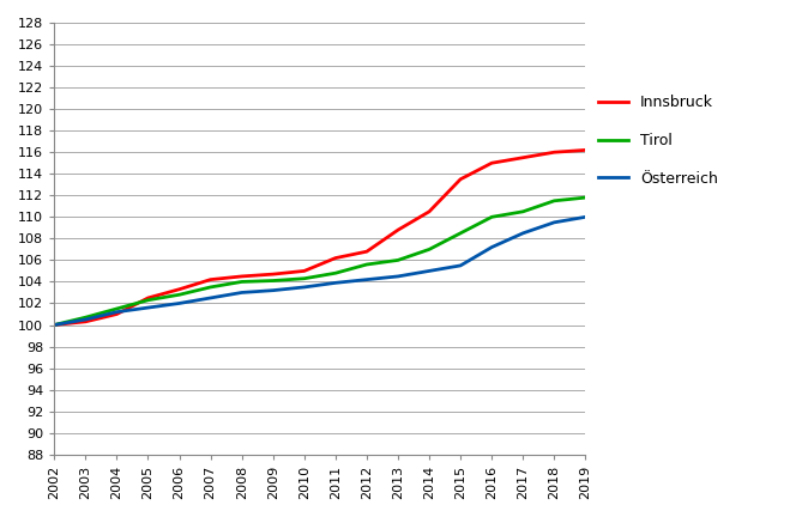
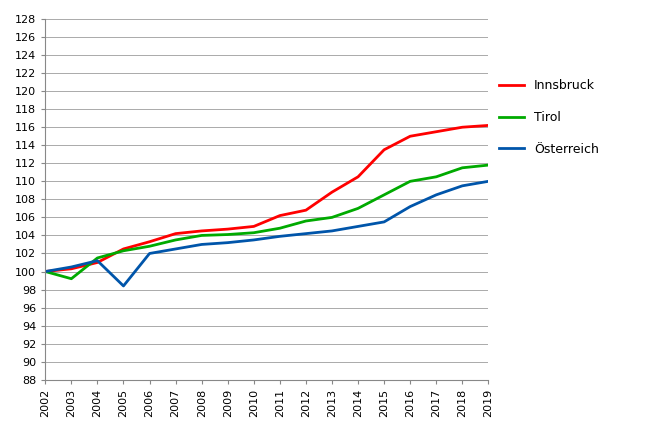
Tirol/2003: 100.7 -> 99.2
Österreich/2005: 101.6 -> 98.4
